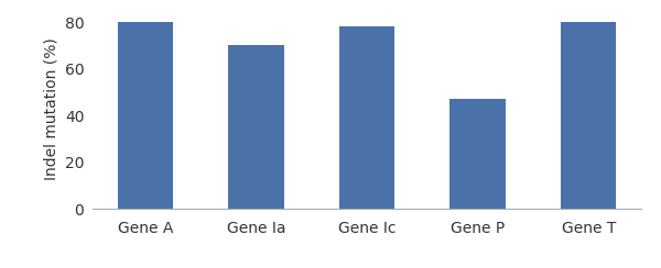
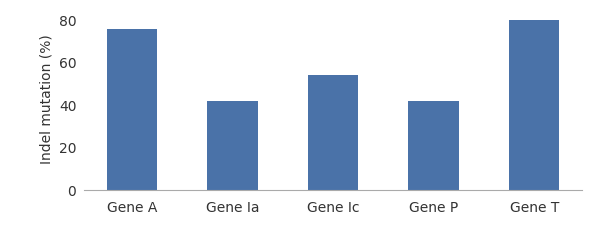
Gene A: 80 -> 76
Gene Ia: 70 -> 42
Gene Ic: 78 -> 54
Gene P: 47 -> 42
